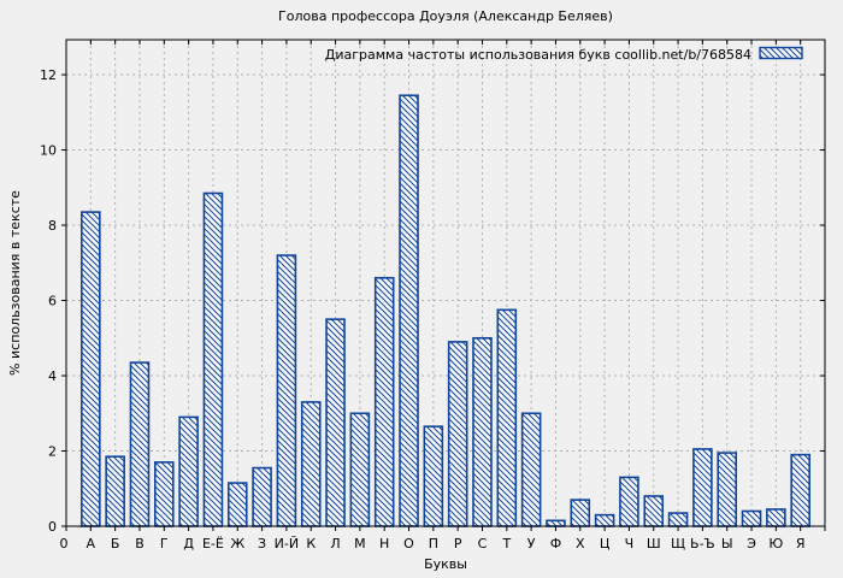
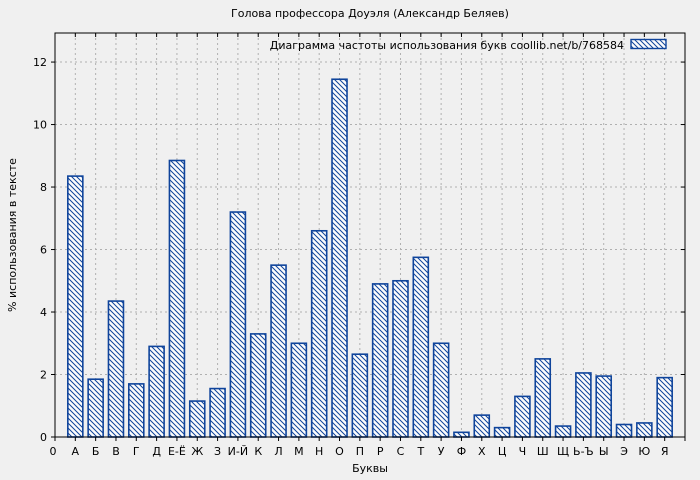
Ш: 0.8 -> 2.5
